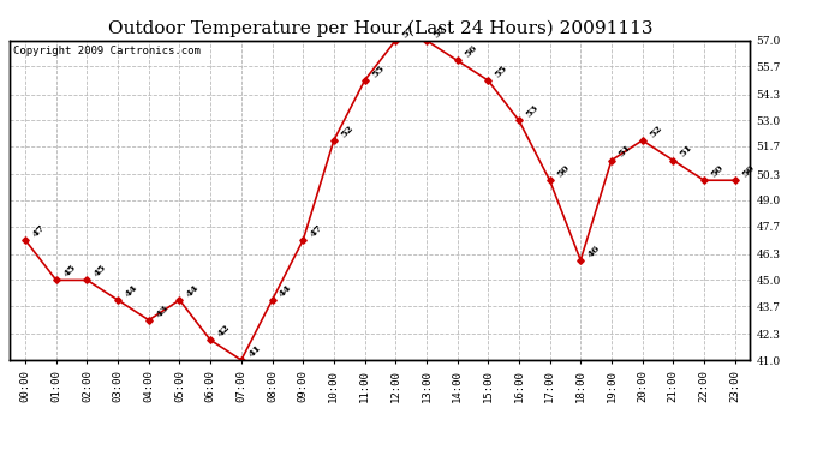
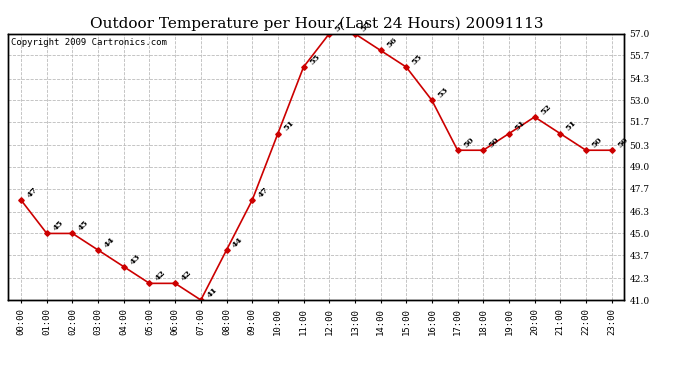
05:00: 44 -> 42
10:00: 52 -> 51
18:00: 46 -> 50
